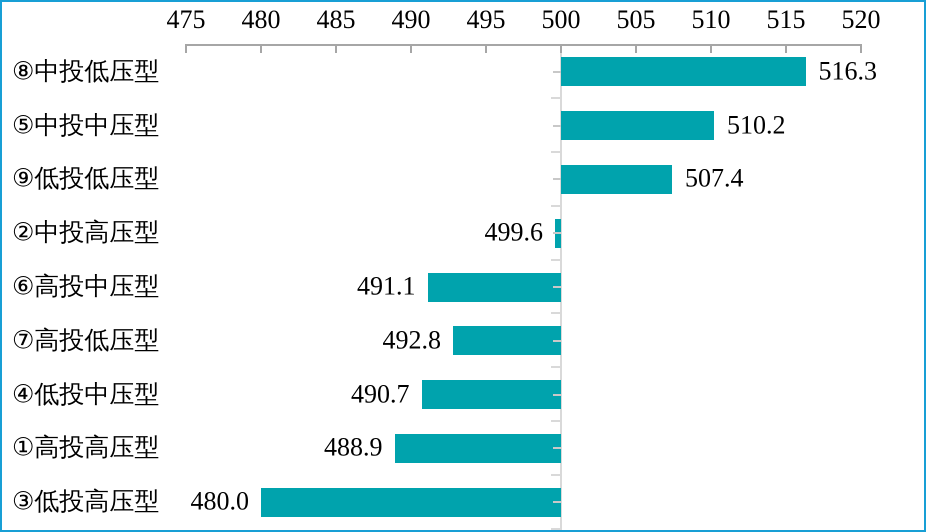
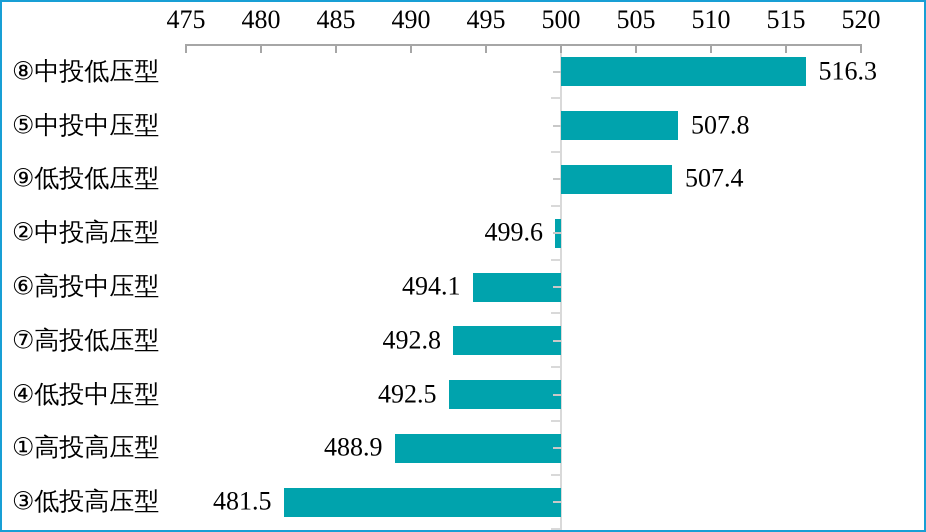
⑤中投中压型: 510.2 -> 507.8
⑥高投中压型: 491.1 -> 494.1
④低投中压型: 490.7 -> 492.5
③低投高压型: 480.0 -> 481.5
